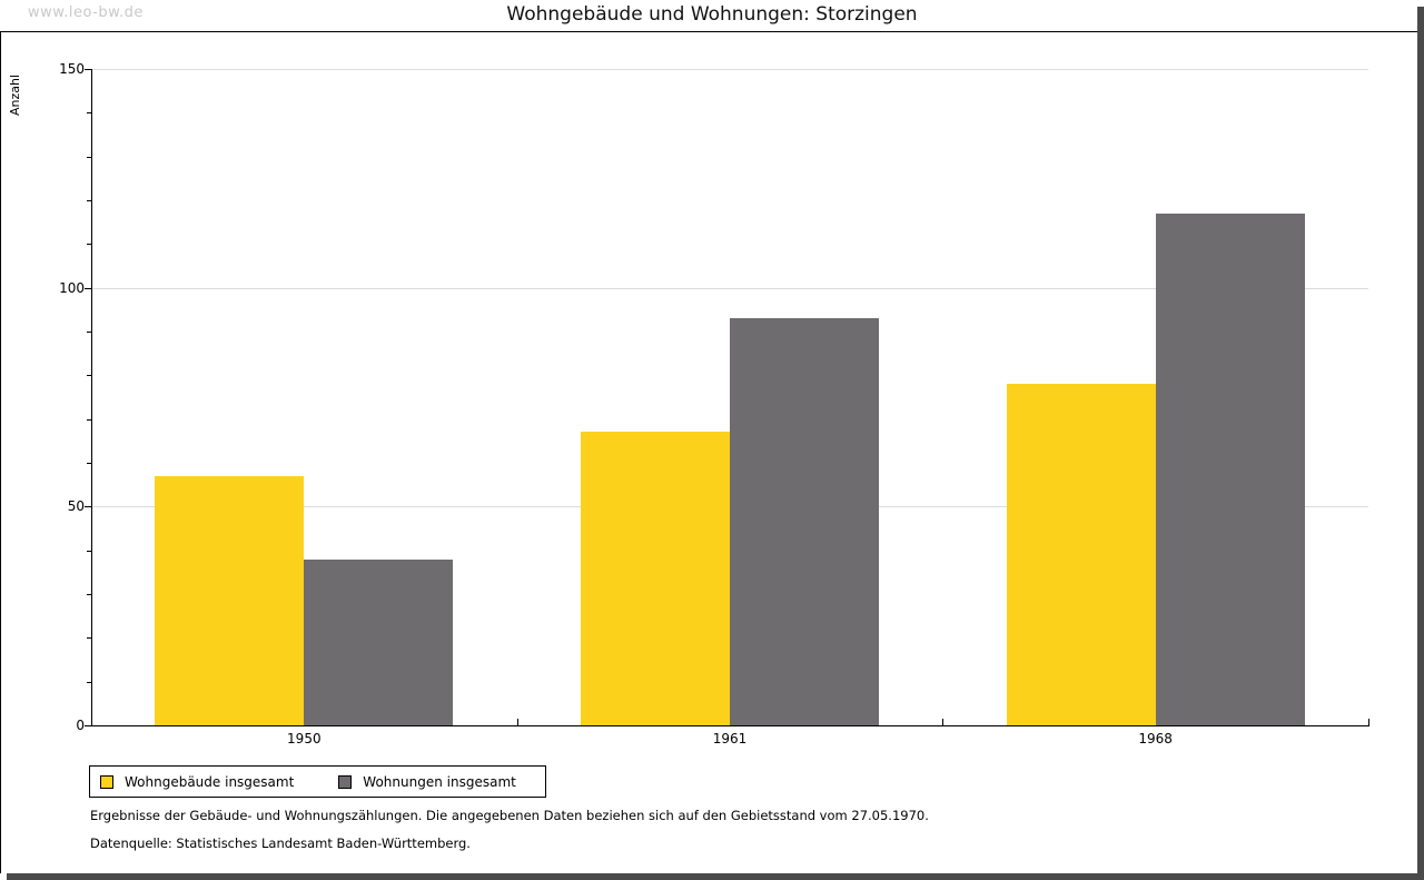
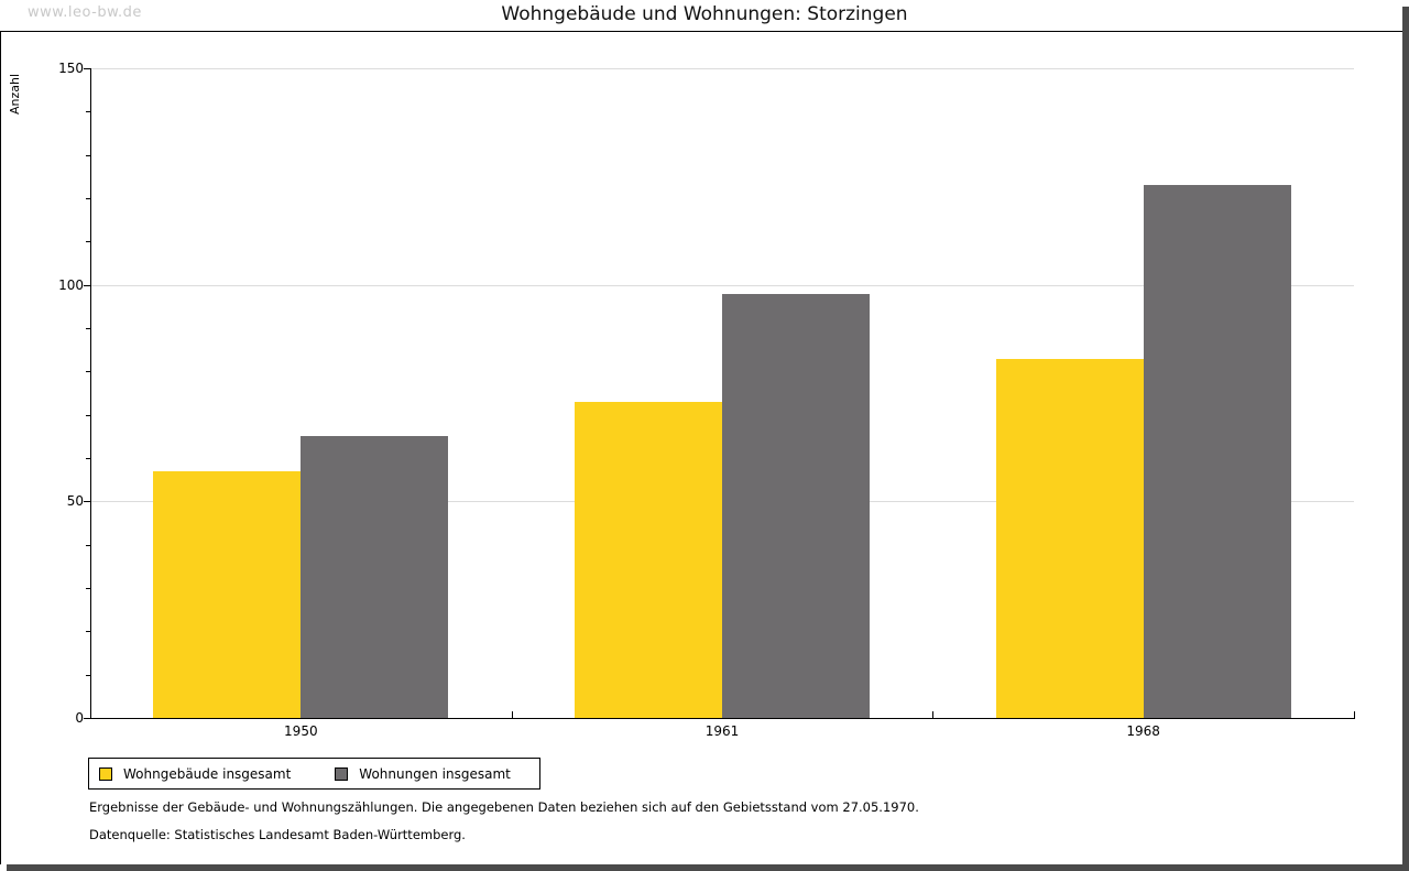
Wohnungen insgesamt/1950: 38 -> 65
Wohngebäude insgesamt/1961: 67 -> 73
Wohnungen insgesamt/1961: 93 -> 98
Wohngebäude insgesamt/1968: 78 -> 83
Wohnungen insgesamt/1968: 117 -> 123
